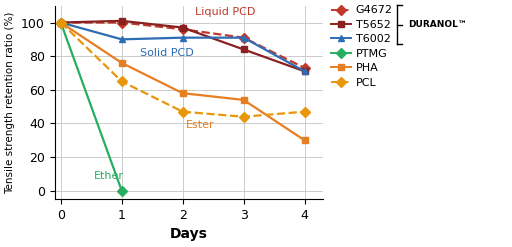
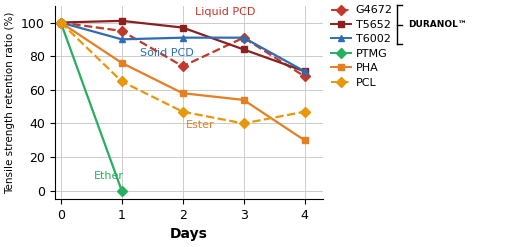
G4672/1: 100 -> 95
G4672/2: 96 -> 74
PCL/3: 44 -> 40
G4672/4: 73 -> 68
